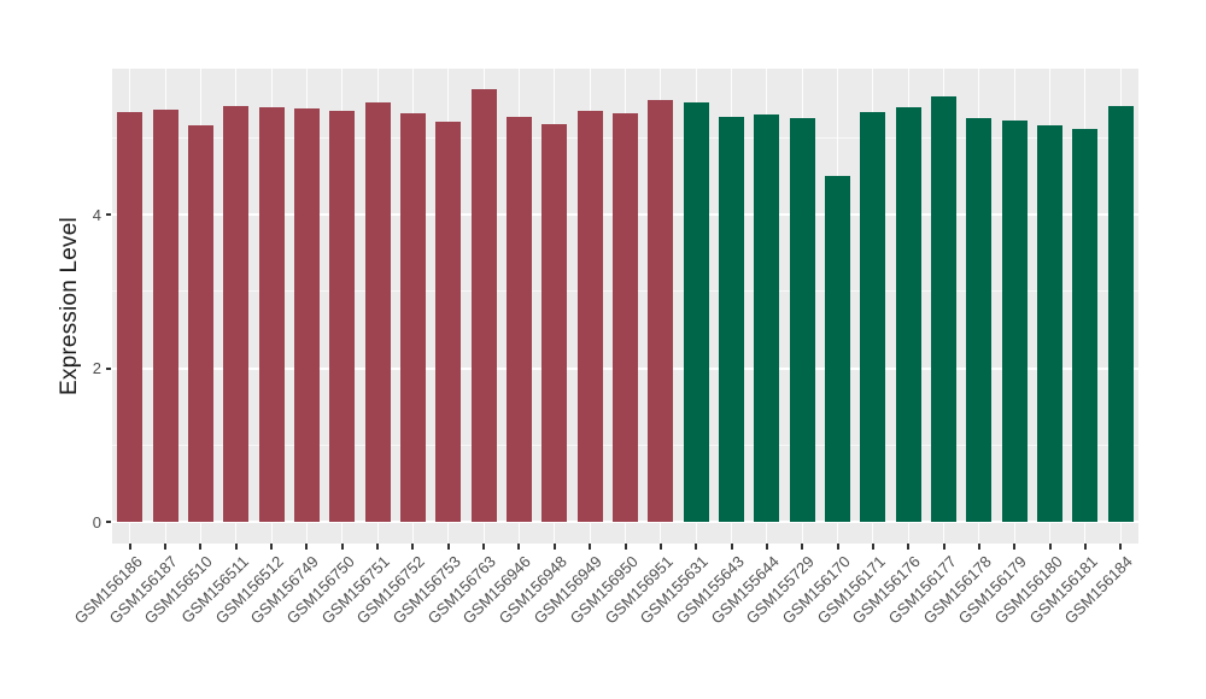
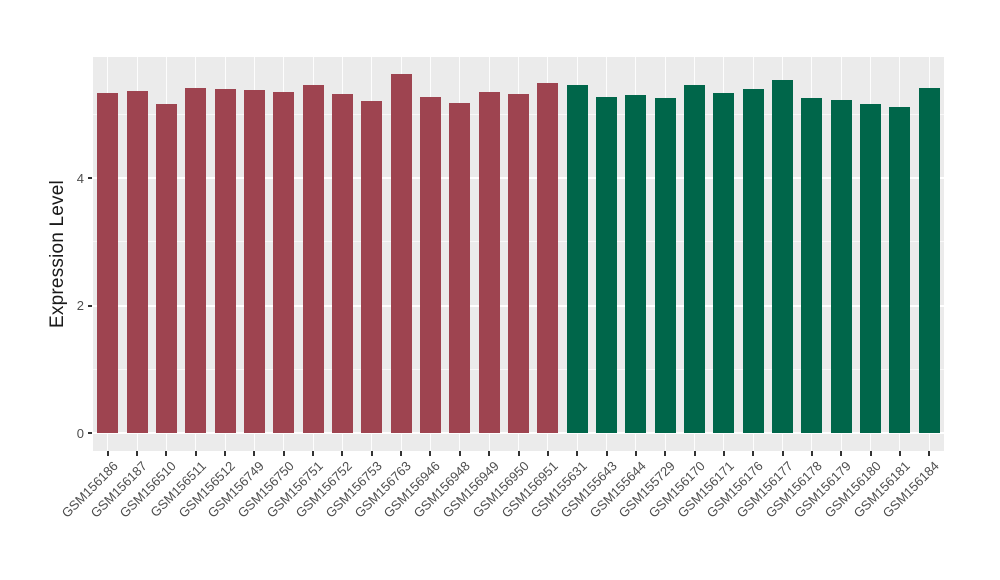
GSM156170: 4.5 -> 5.5
